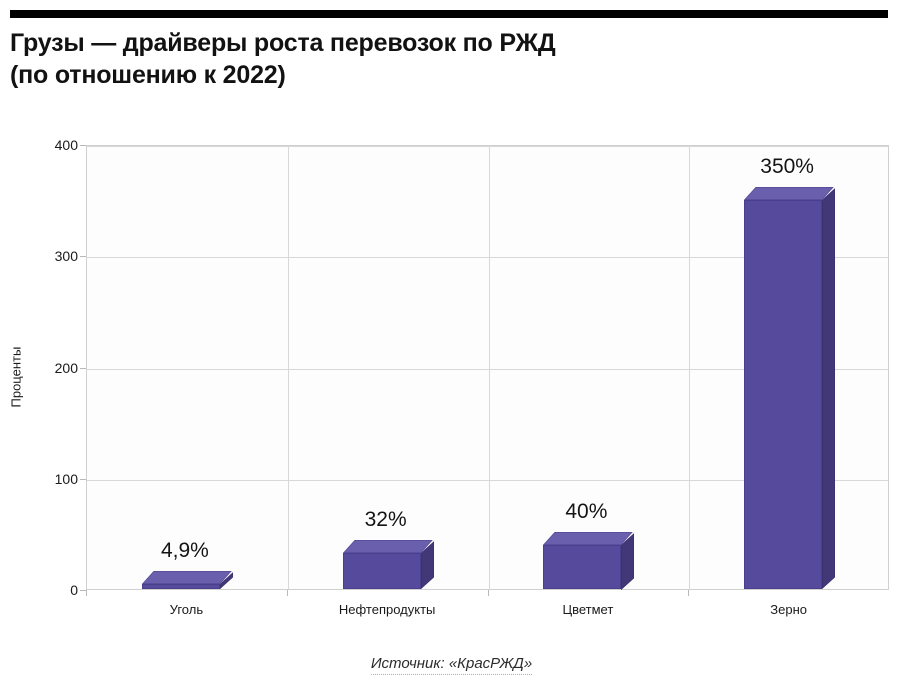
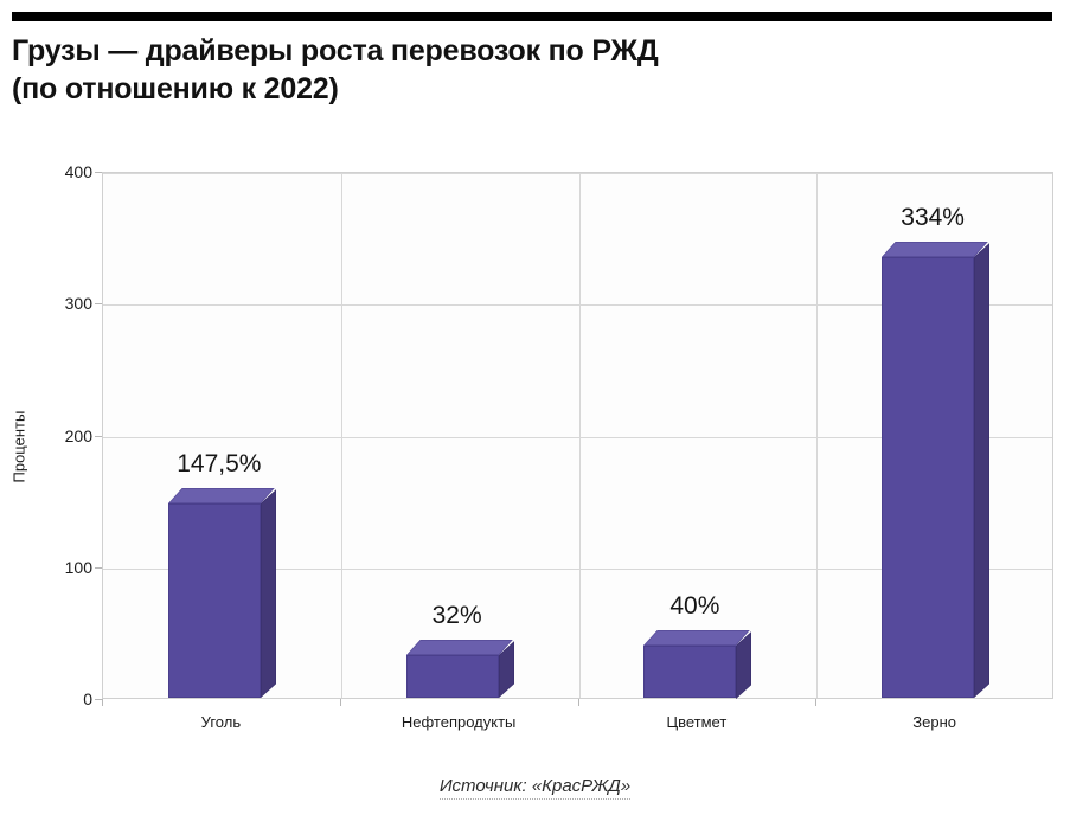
Уголь: 4,9% -> 147,5%
Зерно: 350% -> 334%
